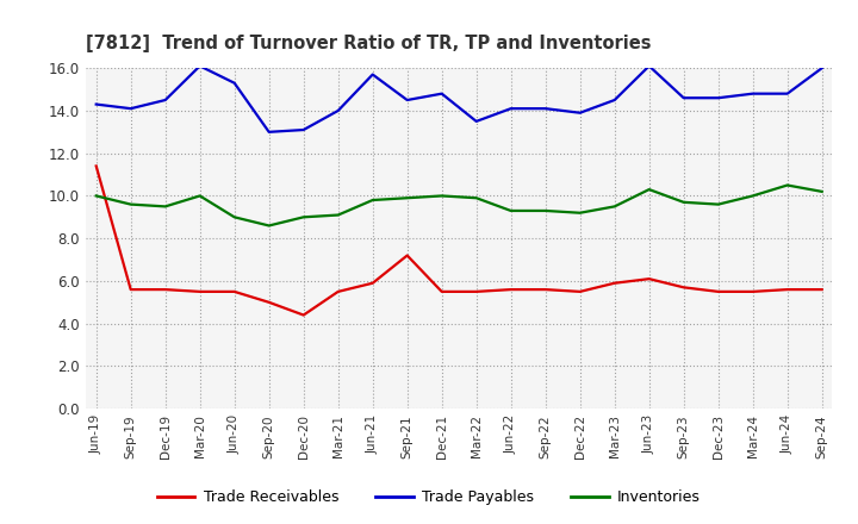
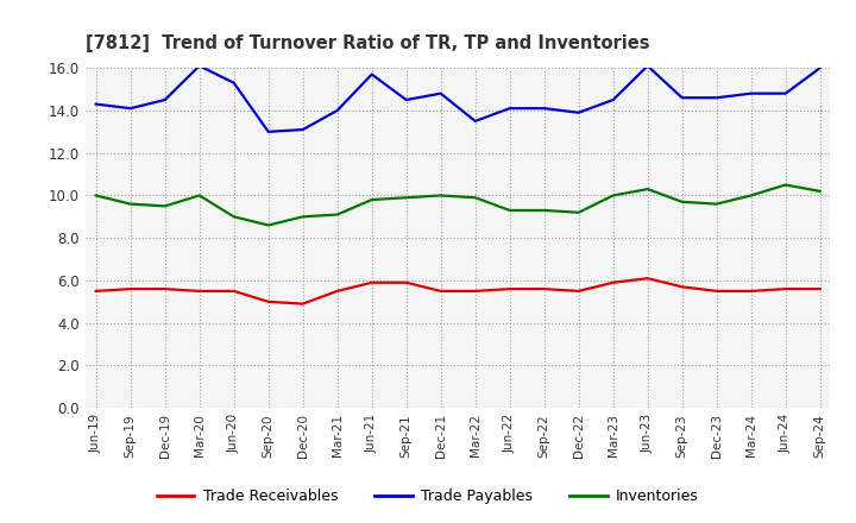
Trade Receivables/Jun-19: 11.4 -> 5.5
Trade Receivables/Dec-20: 4.4 -> 4.9
Trade Receivables/Sep-21: 7.2 -> 5.9
Inventories/Mar-23: 9.5 -> 10.0
